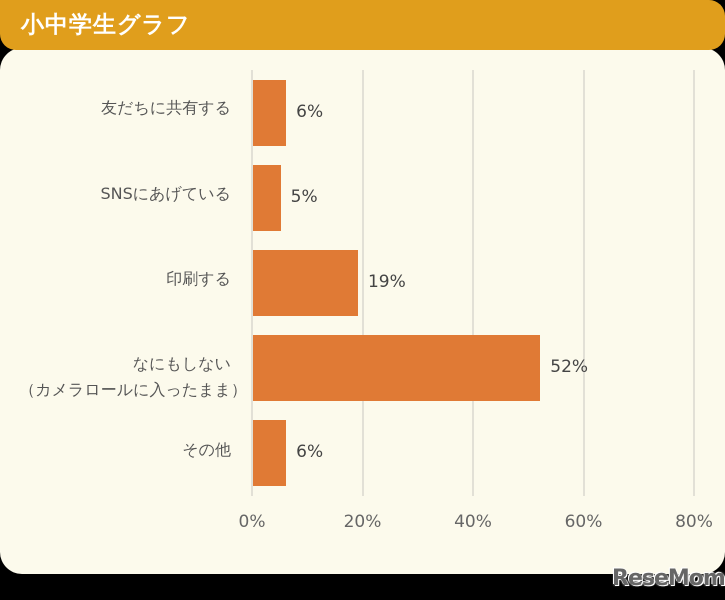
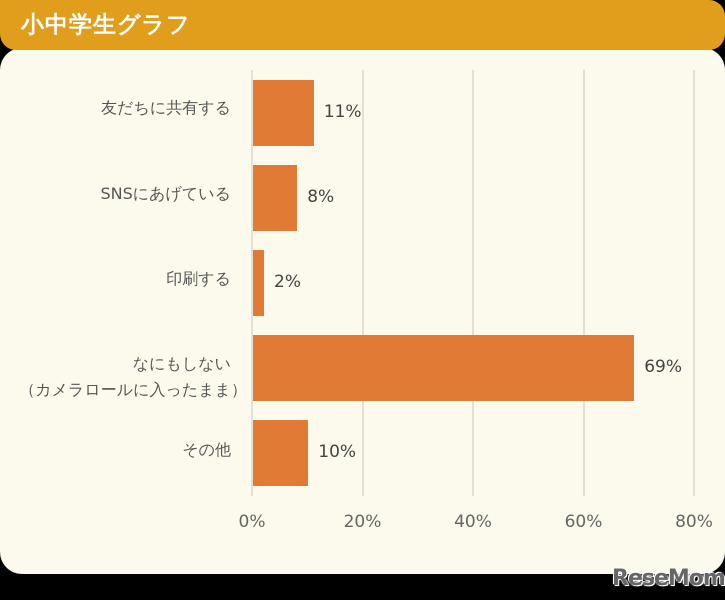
友だちに共有する: 6% -> 11%
SNSにあげている: 5% -> 8%
印刷する: 19% -> 2%
なにもしない（カメラロールに入ったまま）: 52% -> 69%
その他: 6% -> 10%
